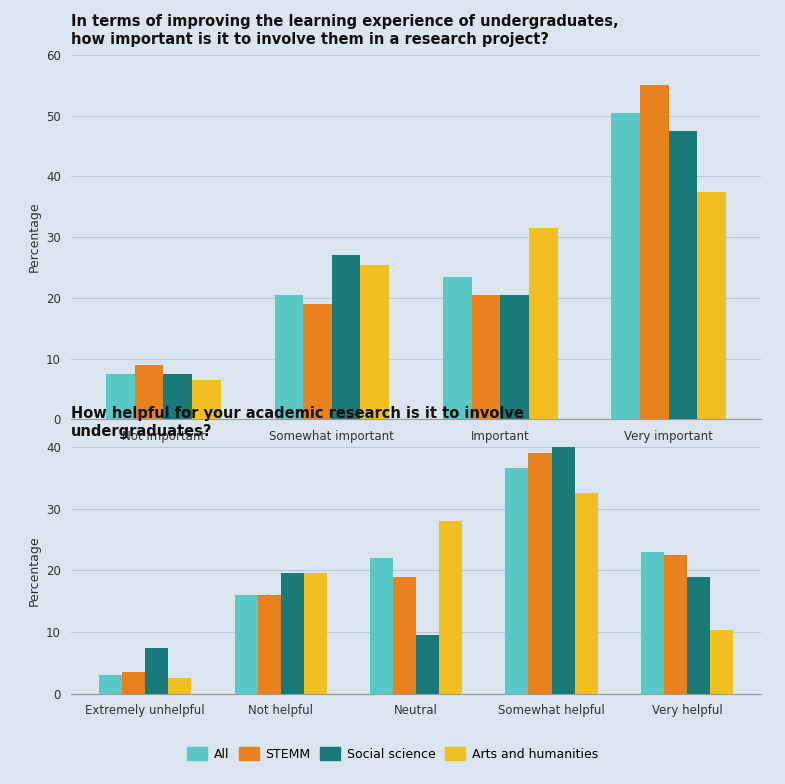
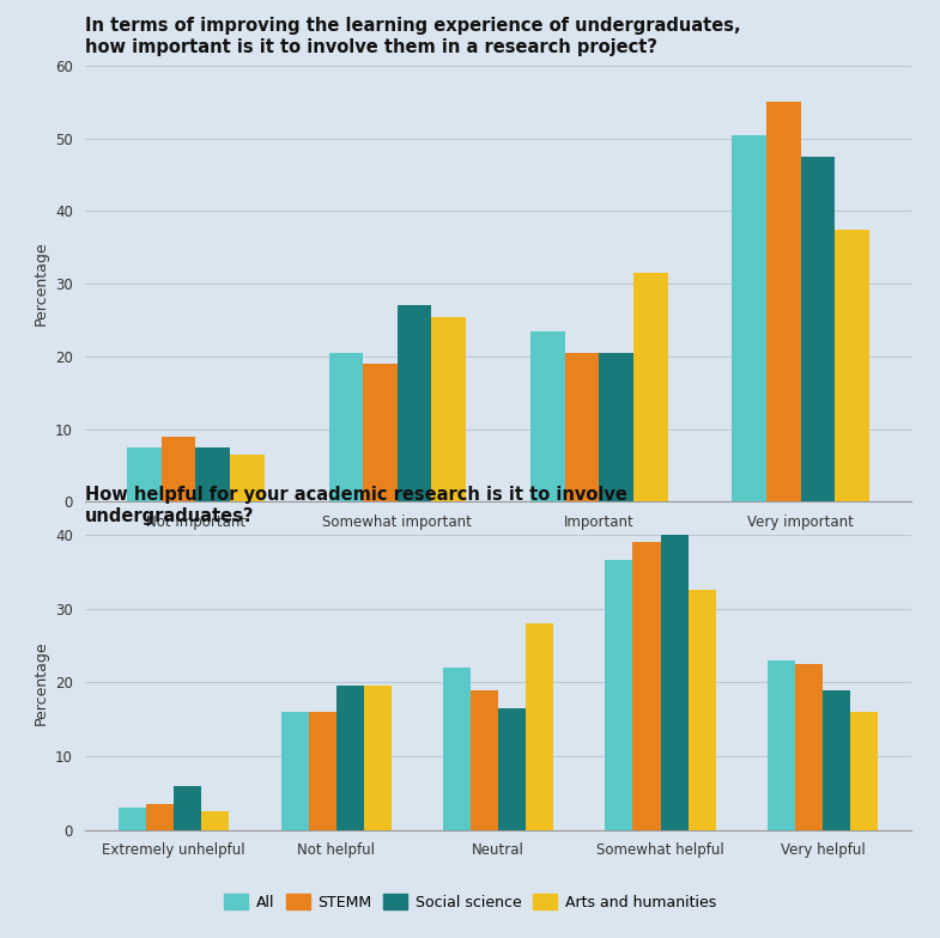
Social science/Extremely unhelpful: 7.4 -> 6.0
Social science/Neutral: 9.6 -> 16.5
Arts and humanities/Very helpful: 10.4 -> 16.0
